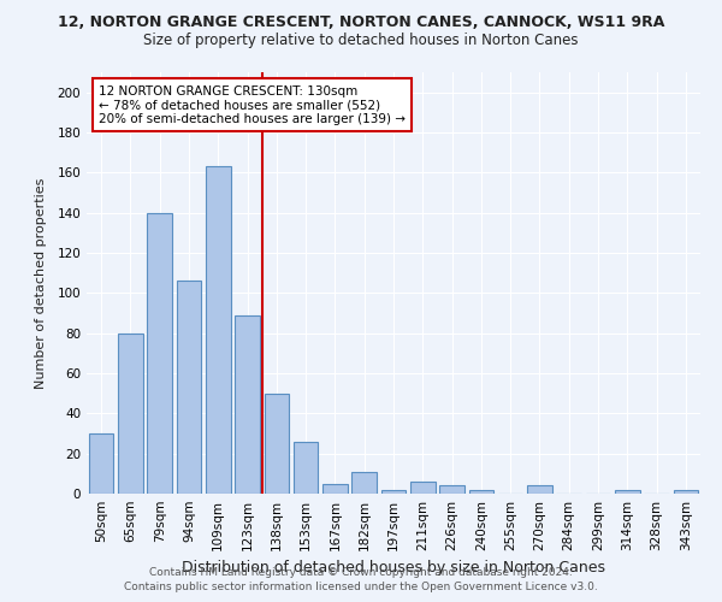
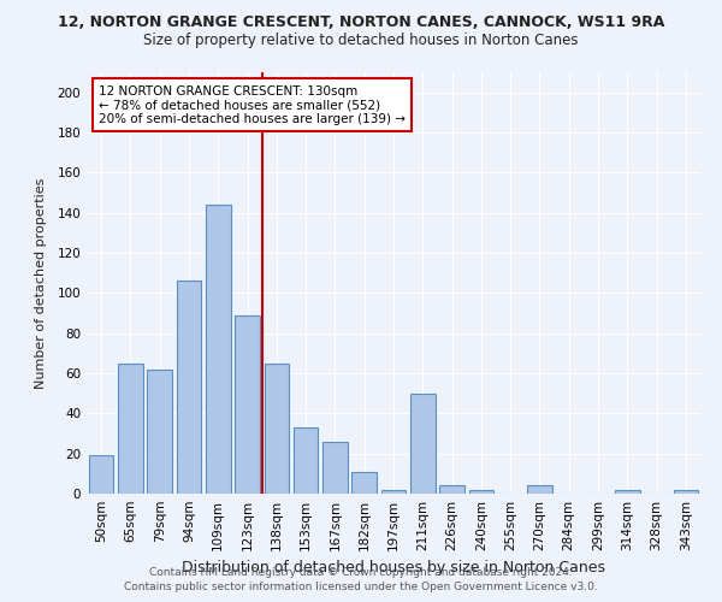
50sqm: 30 -> 19
65sqm: 80 -> 65
79sqm: 140 -> 62
109sqm: 163 -> 144
138sqm: 50 -> 65
153sqm: 26 -> 33
167sqm: 5 -> 26
211sqm: 6 -> 50
